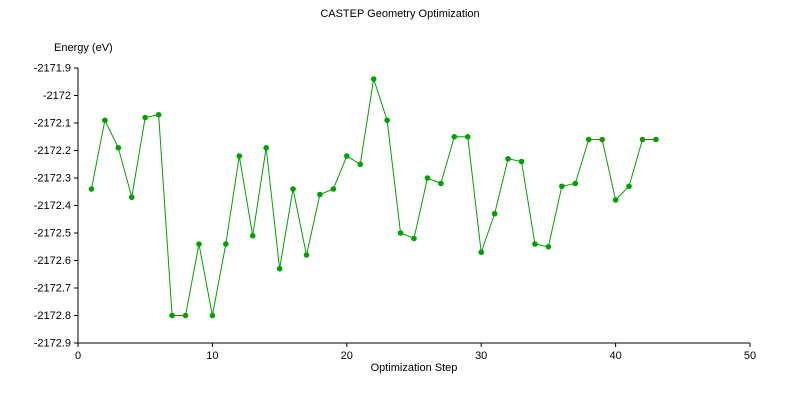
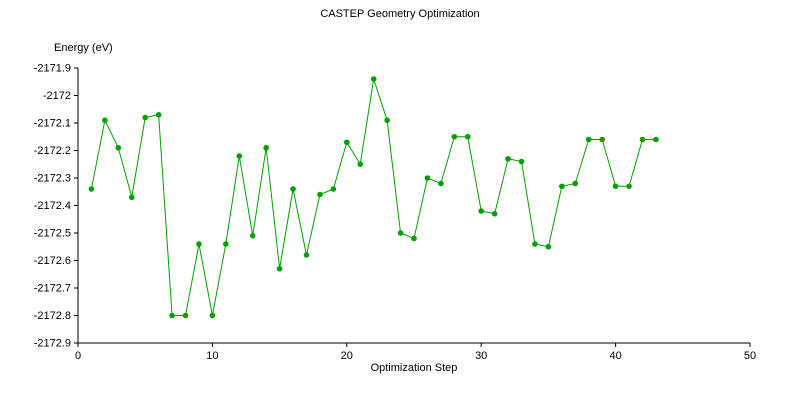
20: -2172.22 -> -2172.17
30: -2172.57 -> -2172.42
40: -2172.38 -> -2172.33
